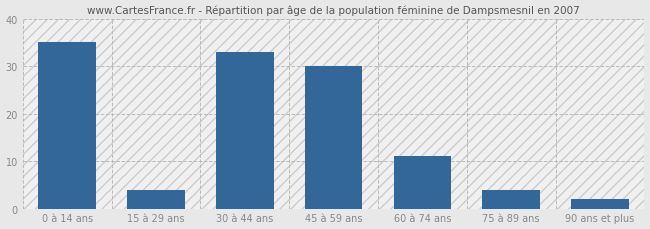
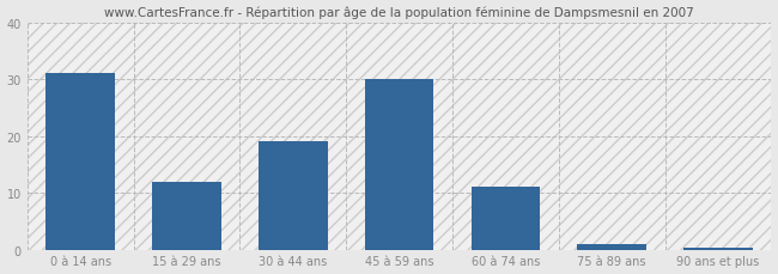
0 à 14 ans: 35.0 -> 31.0
15 à 29 ans: 4.0 -> 12.0
30 à 44 ans: 33.0 -> 19.0
75 à 89 ans: 4.0 -> 1.0
90 ans et plus: 2.0 -> 0.3
